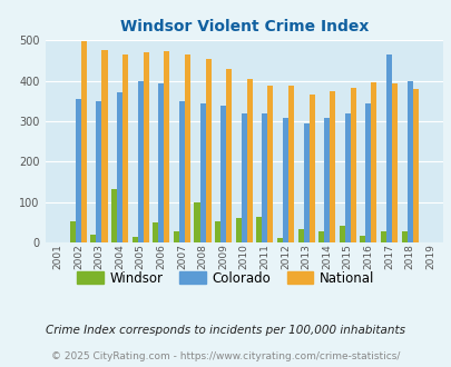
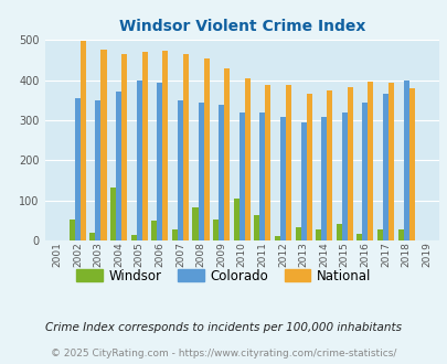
Windsor/2008: 100 -> 83
Windsor/2010: 60 -> 103
Colorado/2017: 465 -> 365
